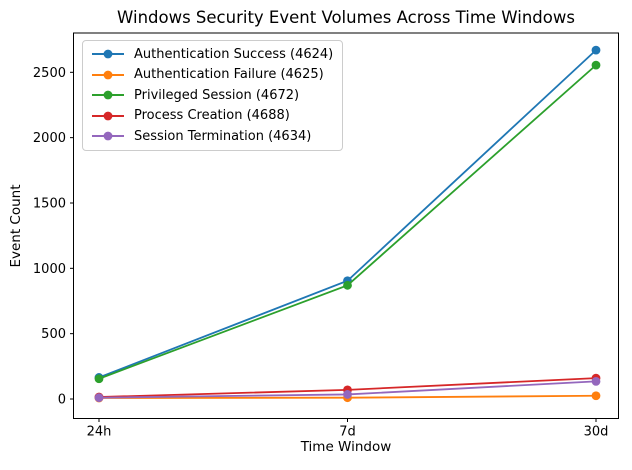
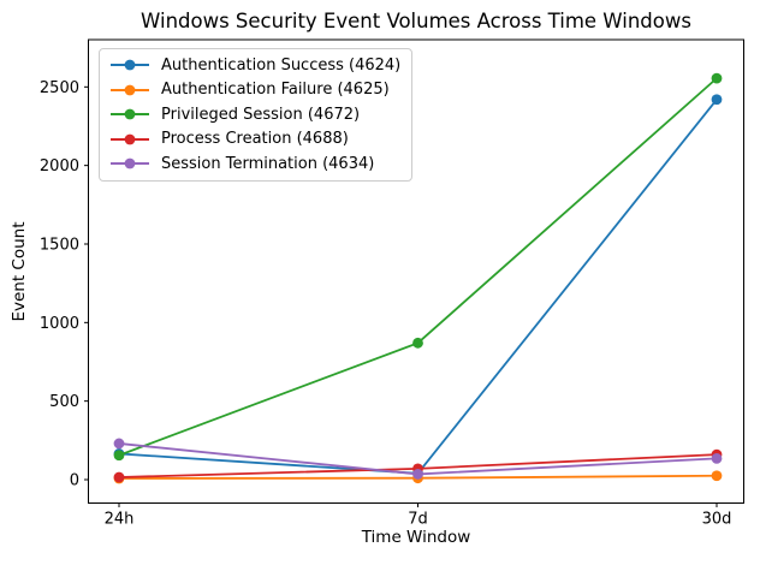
Session Termination (4634)/24h: 10 -> 230
Authentication Success (4624)/7d: 900 -> 40
Authentication Success (4624)/30d: 2670 -> 2420
